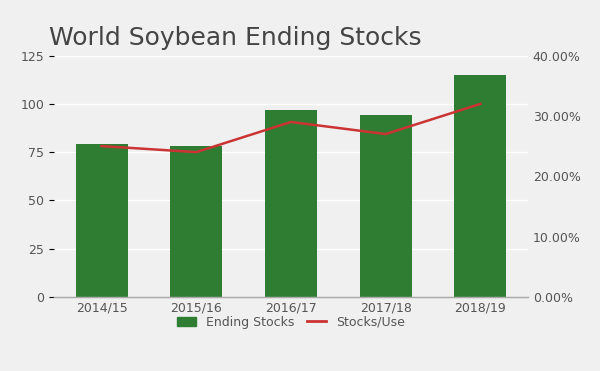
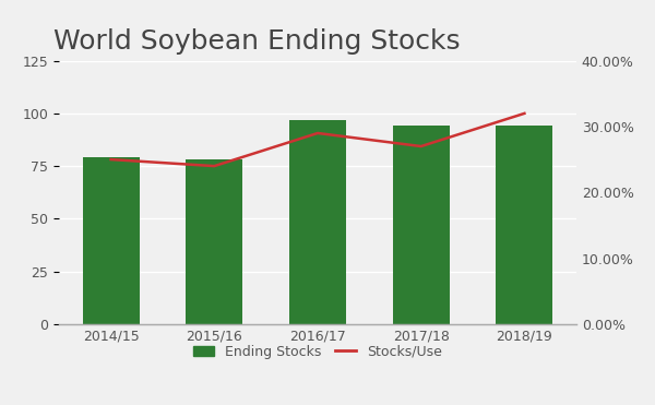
Ending Stocks/2018/19: 115 -> 94
